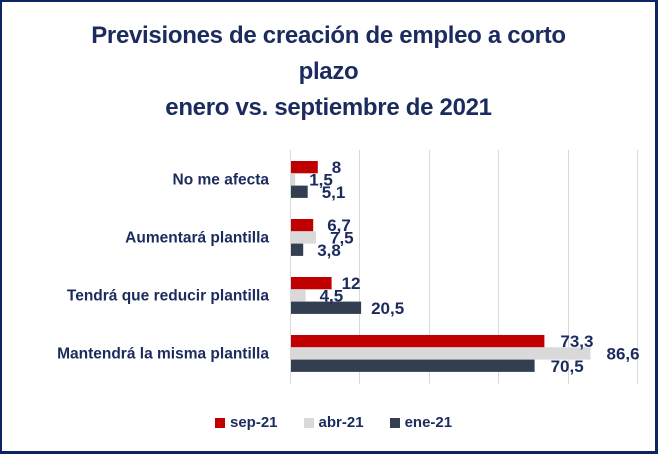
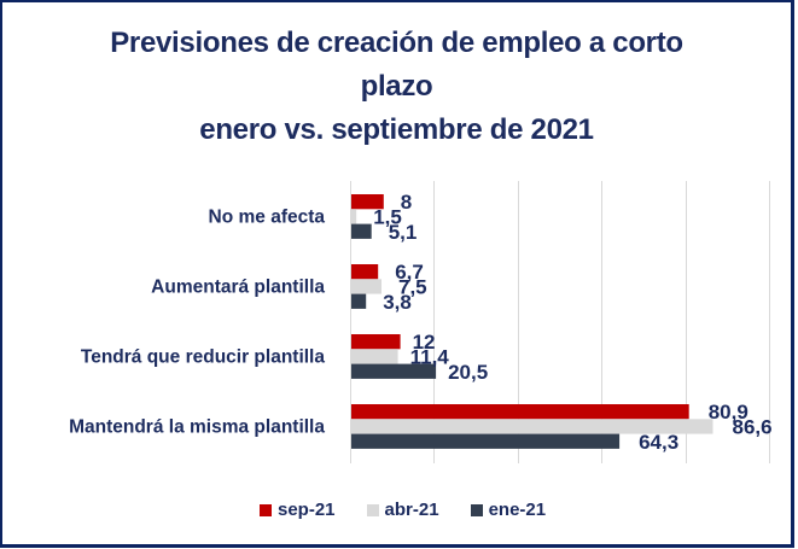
abr-21/Tendrá que reducir plantilla: 4,5 -> 11,4
sep-21/Mantendrá la misma plantilla: 73,3 -> 80,9
ene-21/Mantendrá la misma plantilla: 70,5 -> 64,3
